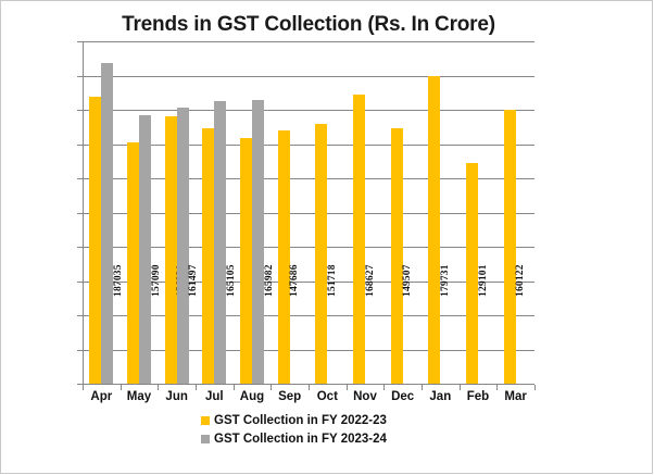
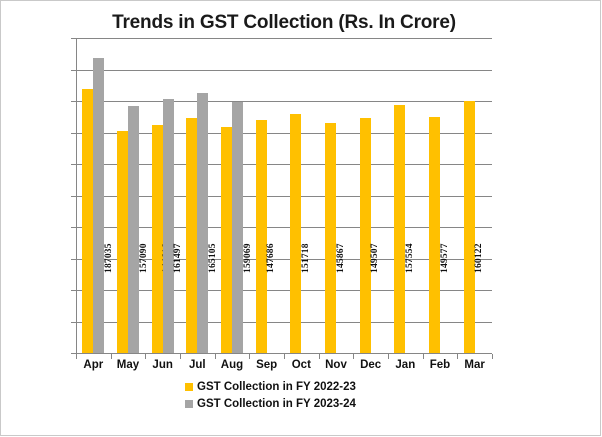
GST Collection in FY 2022-23/Jun: 156230 -> 144616
GST Collection in FY 2023-24/Aug: 165982 -> 159069
GST Collection in FY 2022-23/Nov: 168627 -> 145867
GST Collection in FY 2022-23/Jan: 179731 -> 157554
GST Collection in FY 2022-23/Feb: 129101 -> 149577
